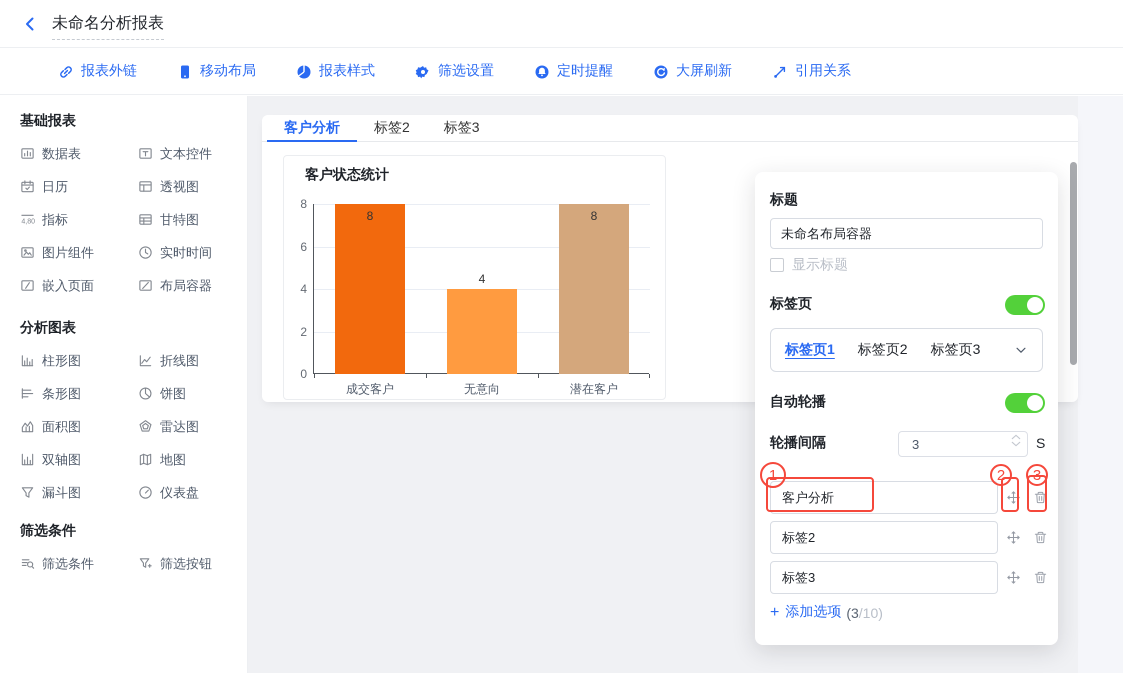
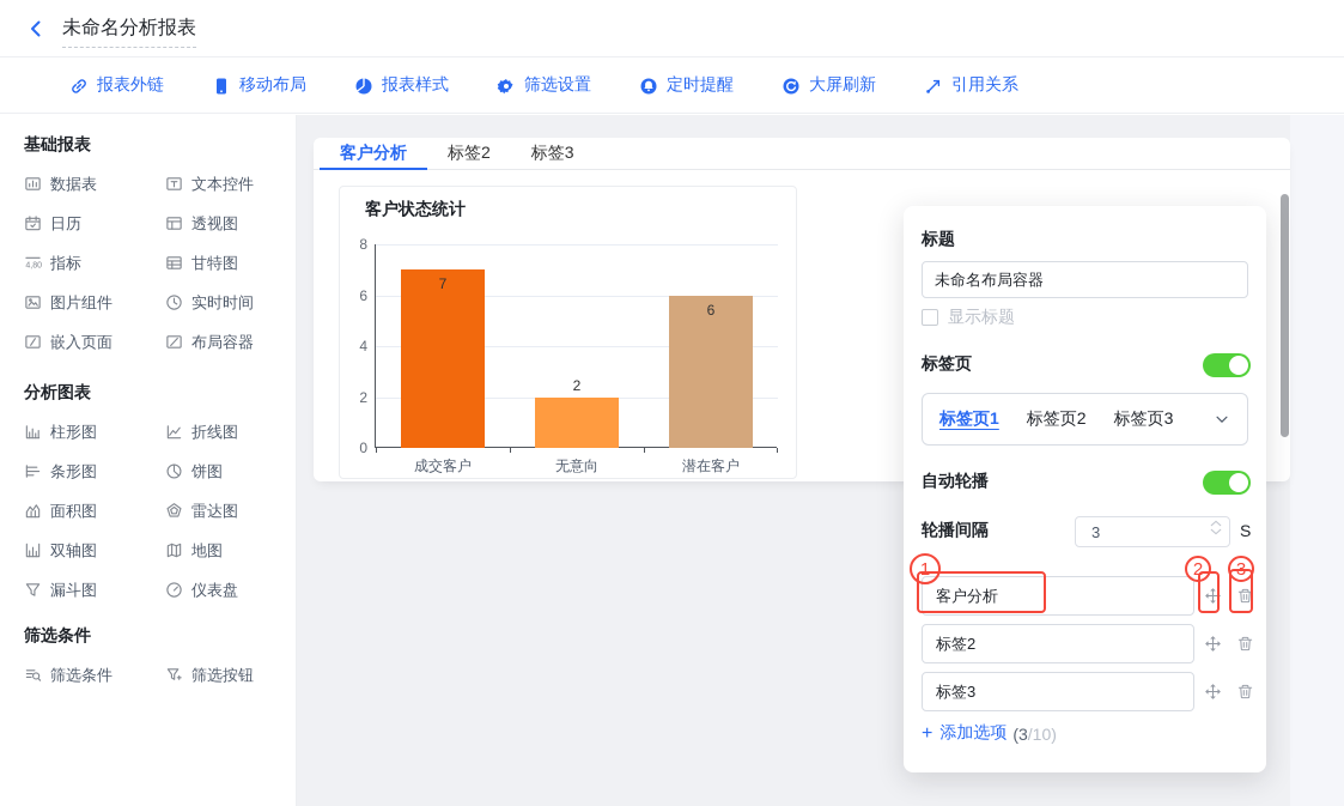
成交客户: 8 -> 7
无意向: 4 -> 2
潜在客户: 8 -> 6
